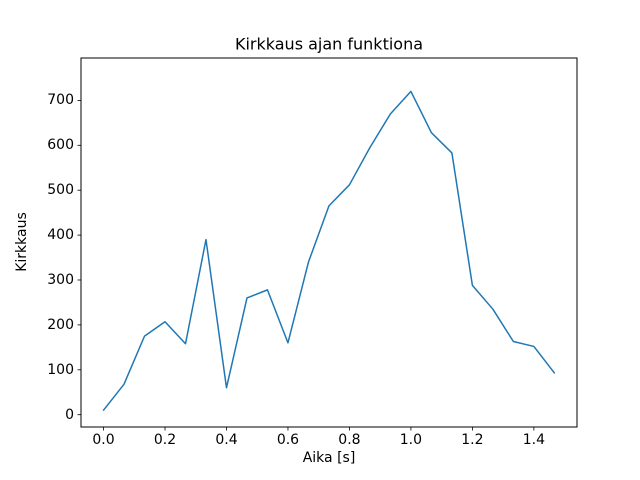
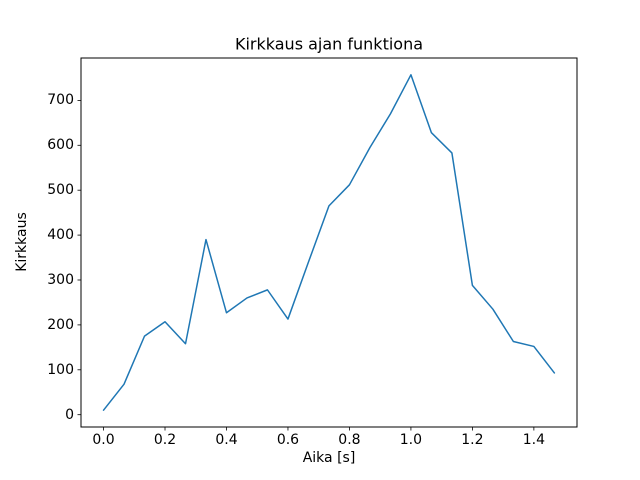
0.4: 60 -> 230
0.6: 160 -> 210
1.0: 720 -> 760
